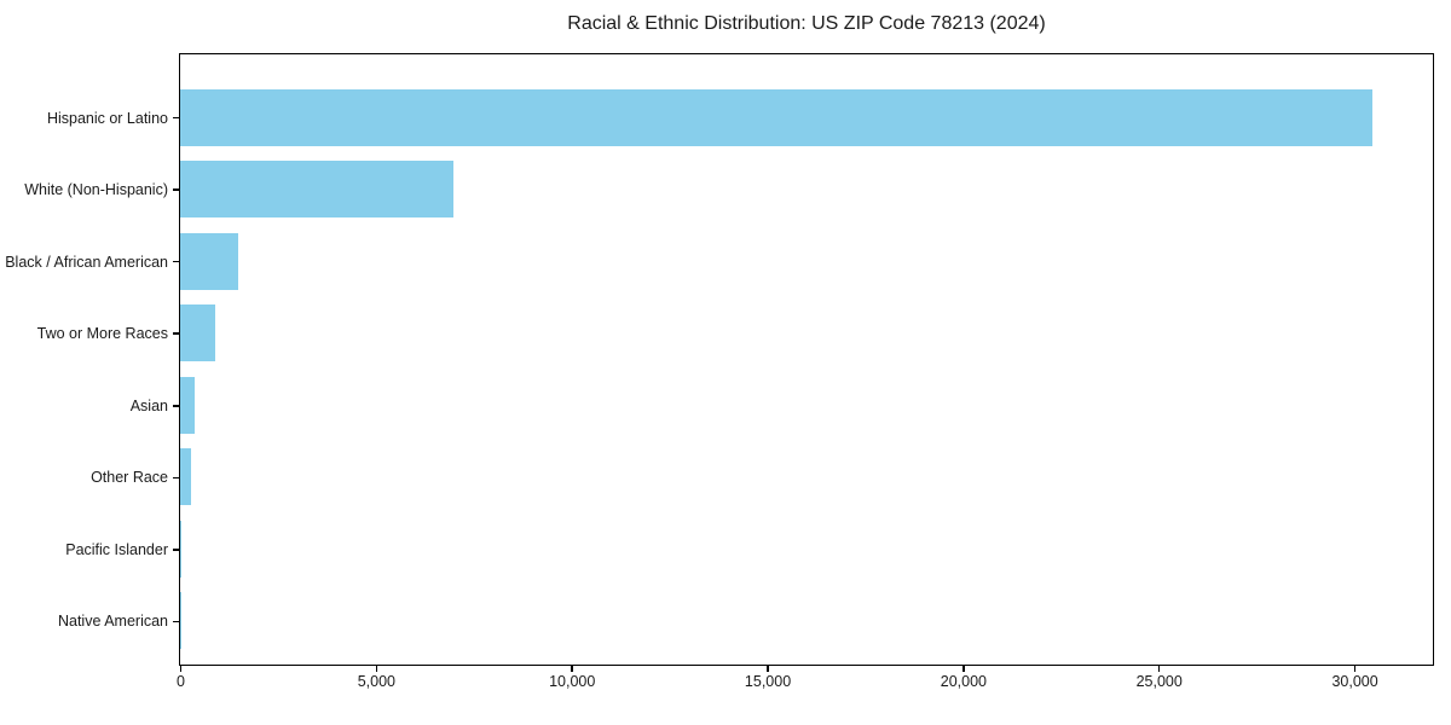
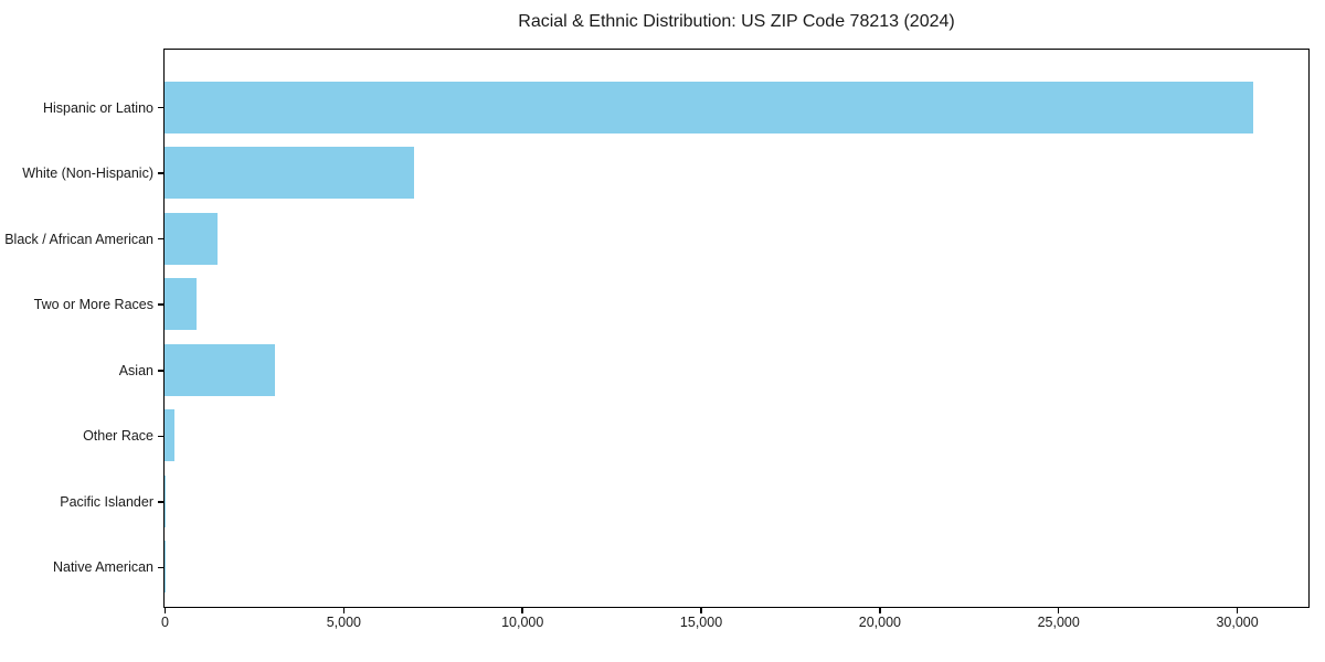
Asian: 400 -> 3100
